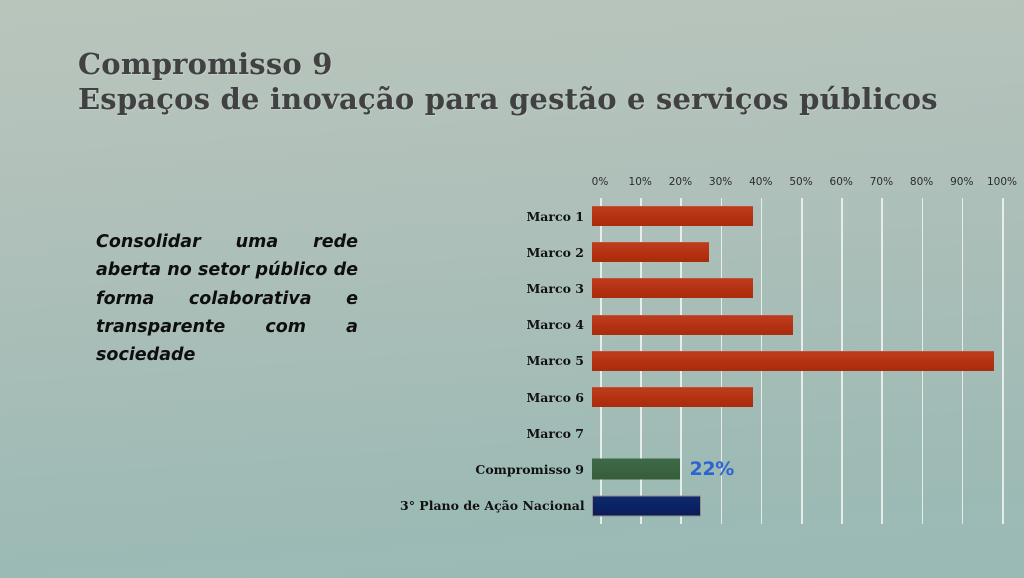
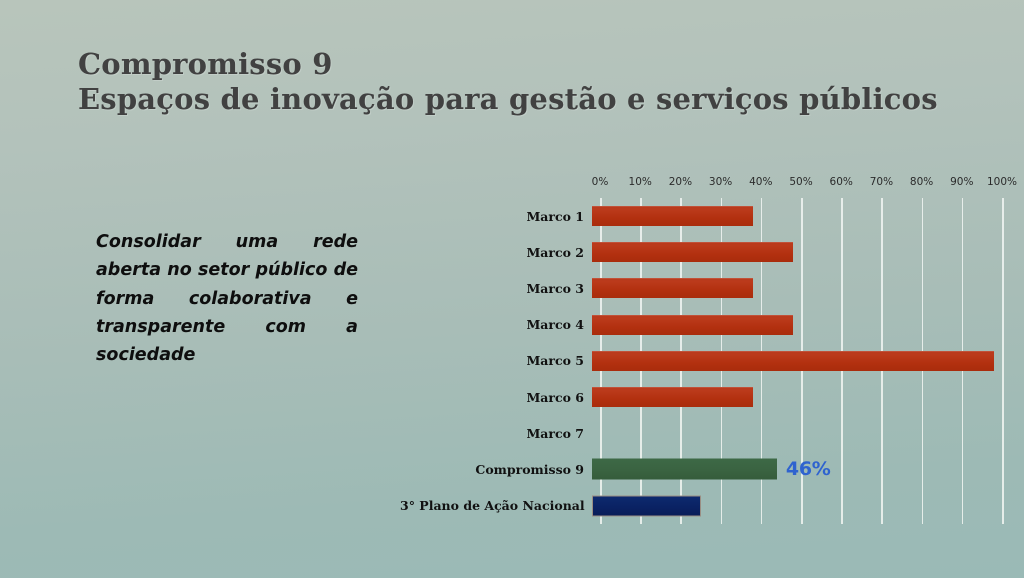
Marco 2: 29% -> 50%
Compromisso 9: 22% -> 46%
